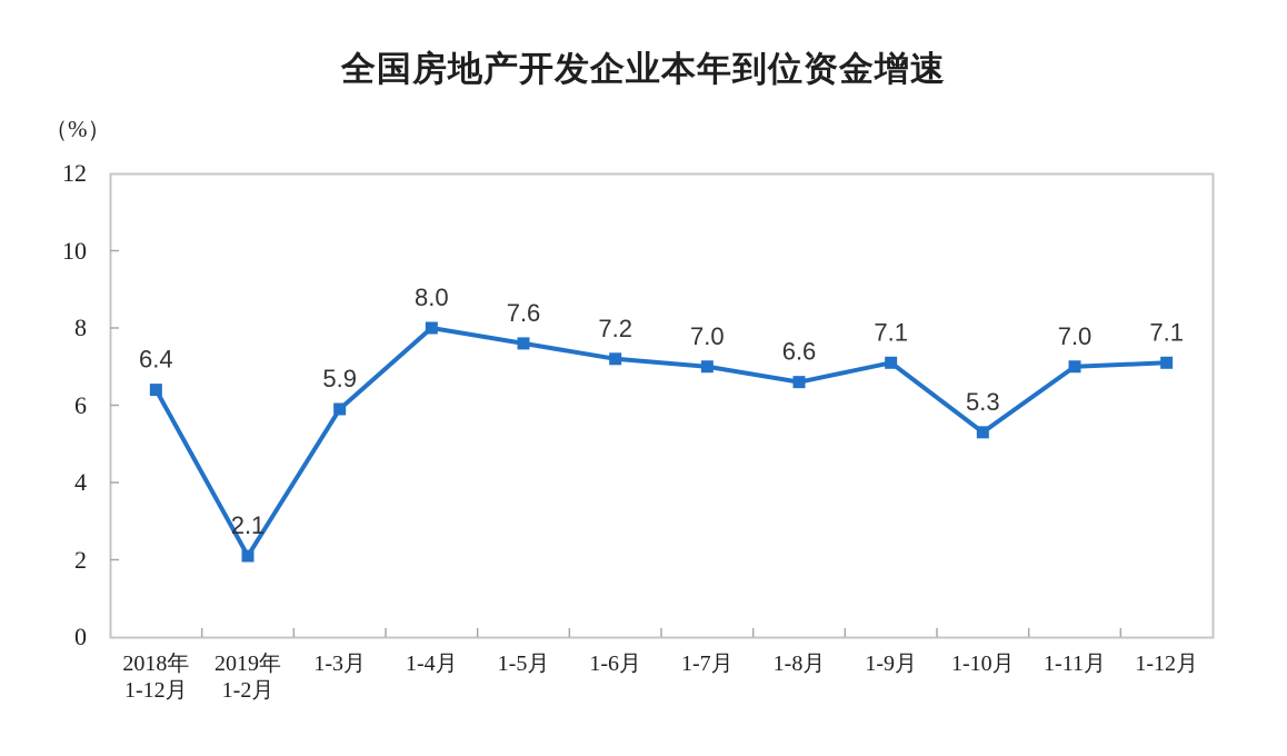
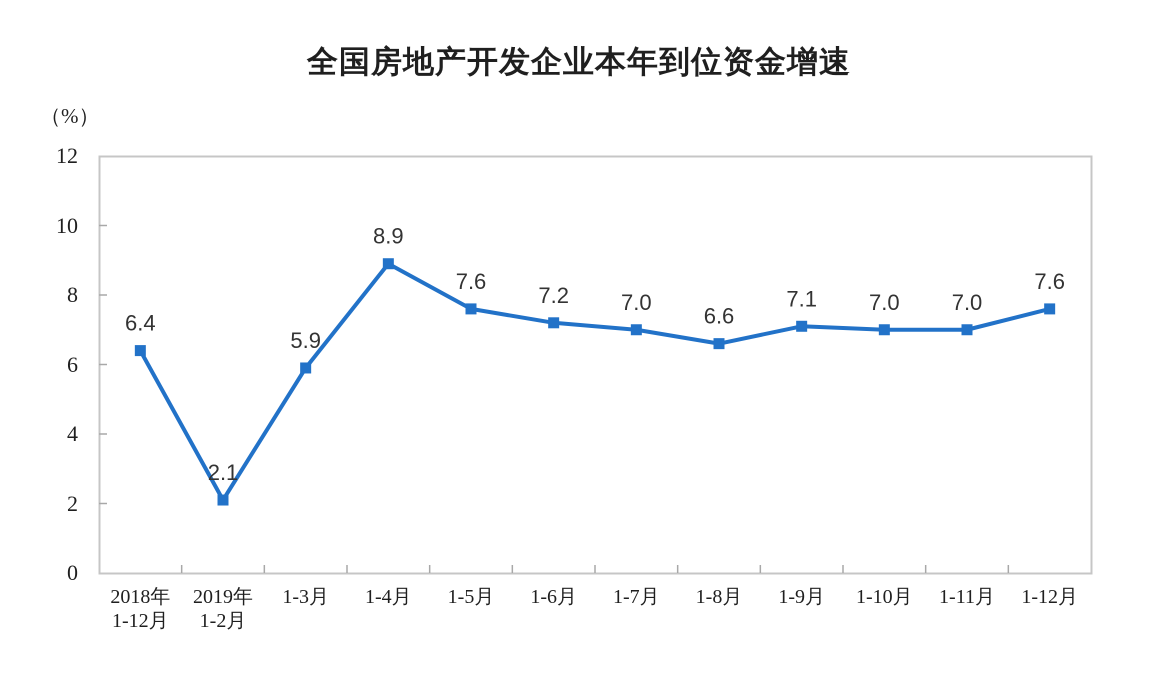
1-4月: 8.0 -> 8.9
1-10月: 5.3 -> 7.0
1-12月: 7.1 -> 7.6
